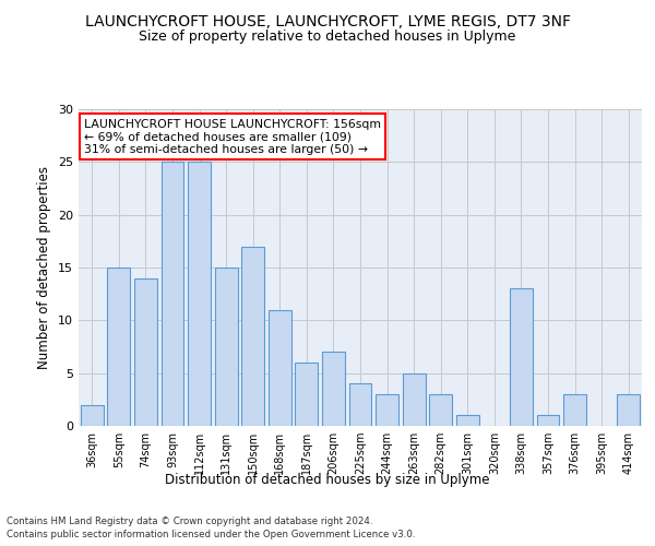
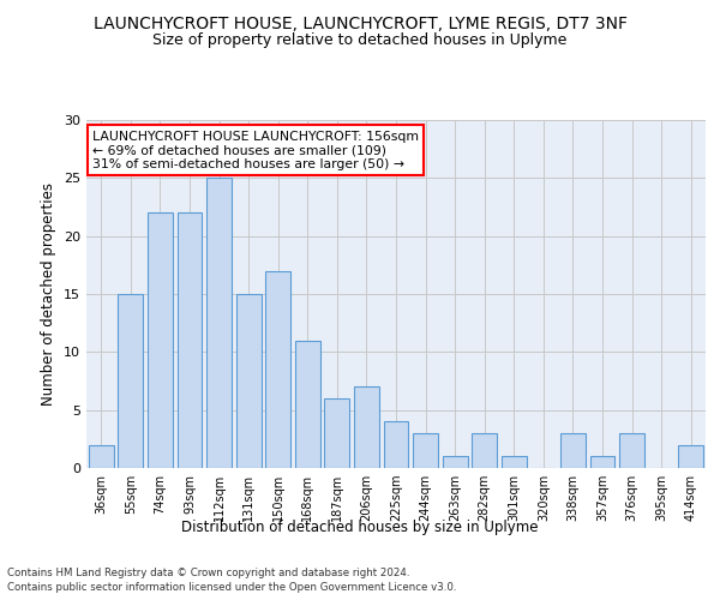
74sqm: 14 -> 22
93sqm: 25 -> 22
263sqm: 5 -> 1
338sqm: 13 -> 3
414sqm: 3 -> 2
